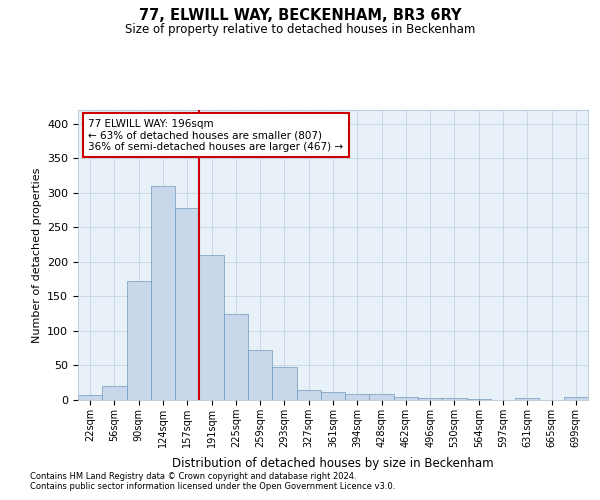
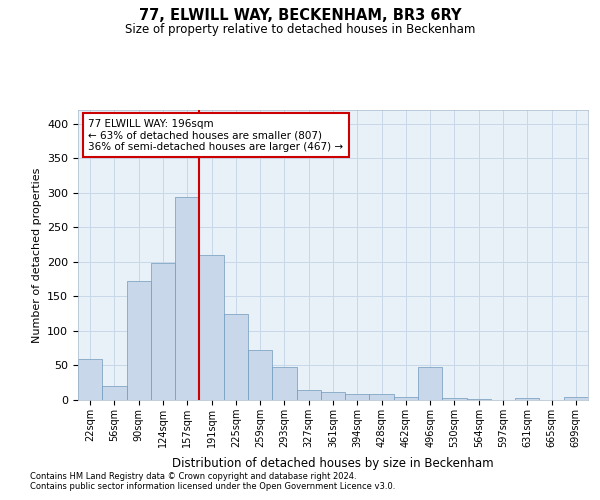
22sqm: 7 -> 60
124sqm: 310 -> 198
157sqm: 278 -> 294
496sqm: 3 -> 48
